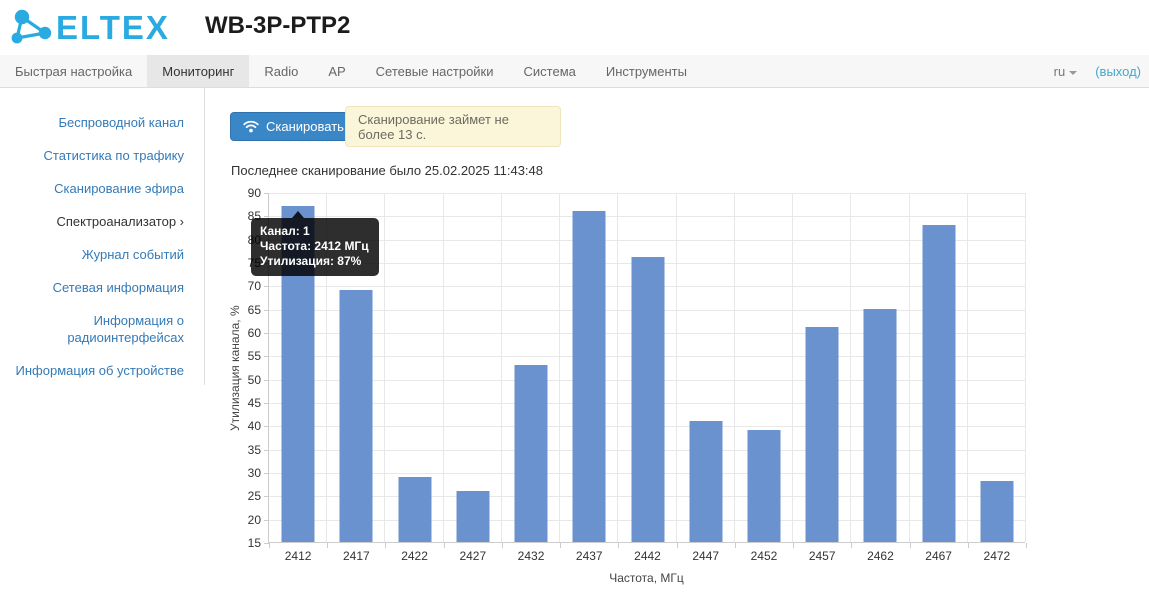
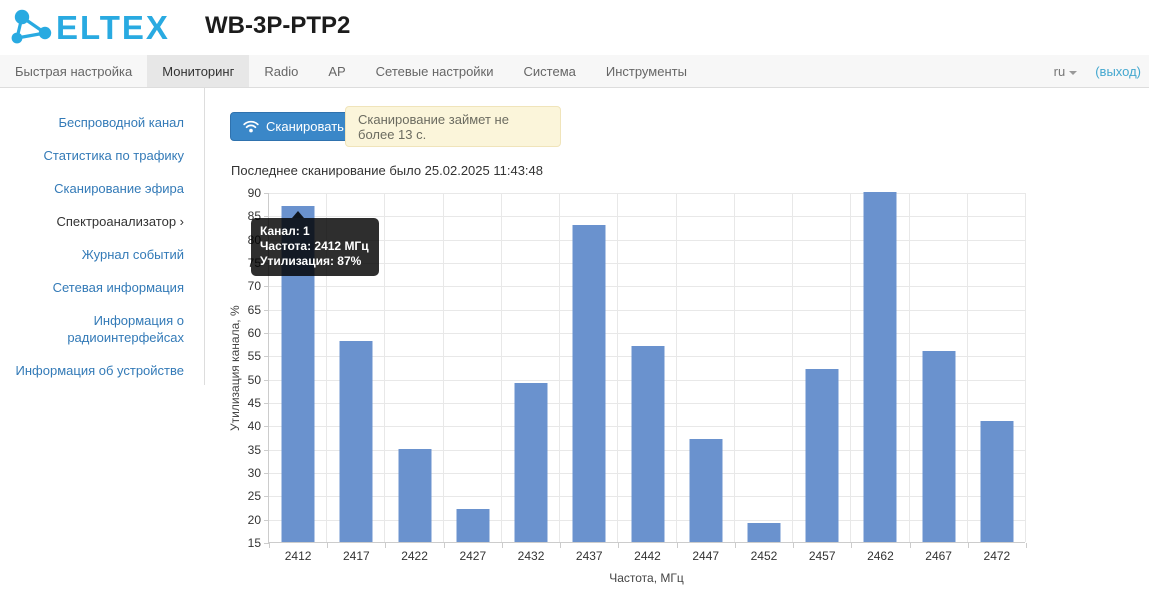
2417: 69 -> 58
2422: 29 -> 35
2427: 26 -> 22
2432: 53 -> 49
2437: 86 -> 83
2442: 76 -> 57
2447: 41 -> 37
2452: 39 -> 19
2457: 61 -> 52
2462: 65 -> 90
2467: 83 -> 56
2472: 28 -> 41
